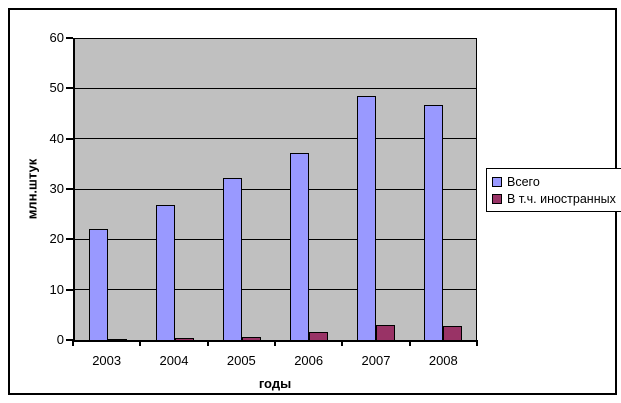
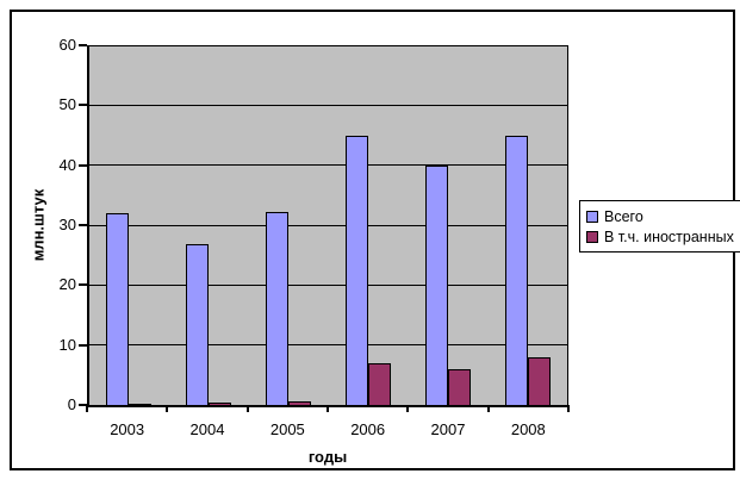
Всего/2003: 22 -> 32
Всего/2006: 37 -> 45
В т.ч. иностранных/2006: 2 -> 7
Всего/2007: 49 -> 40
В т.ч. иностранных/2007: 3 -> 6
Всего/2008: 47 -> 45
В т.ч. иностранных/2008: 3 -> 8
